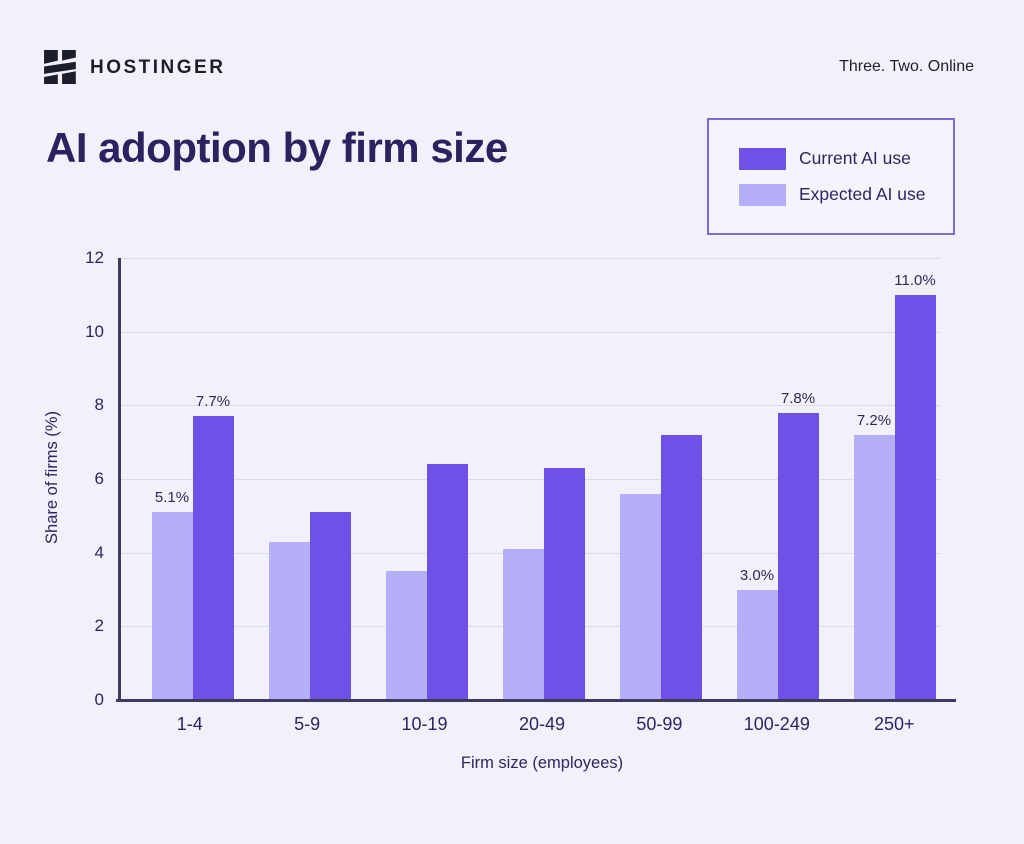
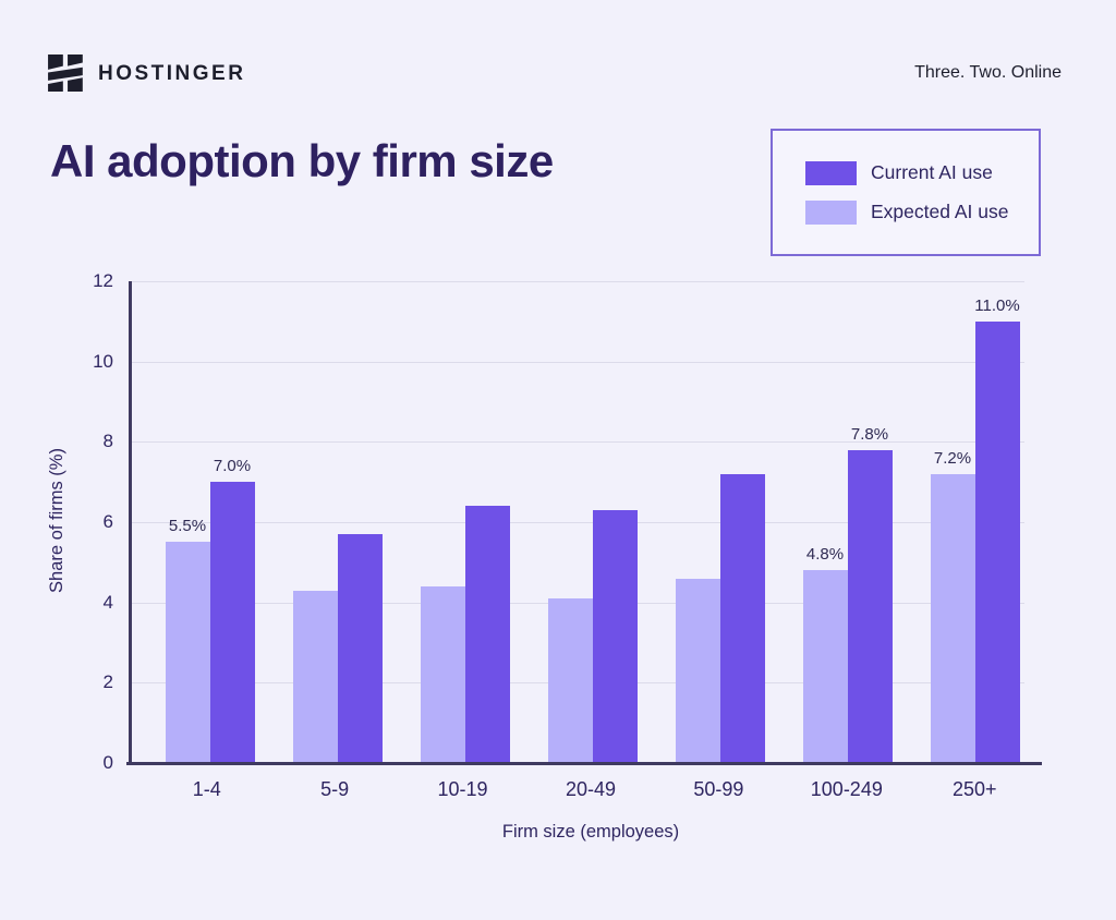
Expected AI use/1-4: 5.1% -> 5.5%
Current AI use/1-4: 7.7% -> 7.0%
Current AI use/5-9: 5.1 -> 5.7
Expected AI use/10-19: 3.5 -> 4.4
Expected AI use/50-99: 5.6 -> 4.6
Expected AI use/100-249: 3.0% -> 4.8%
